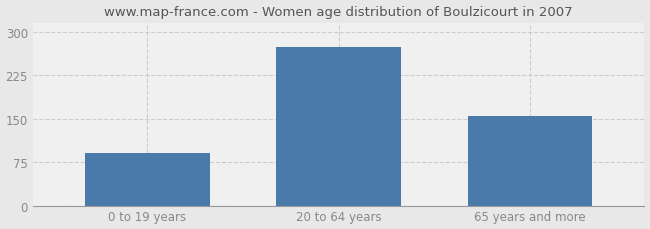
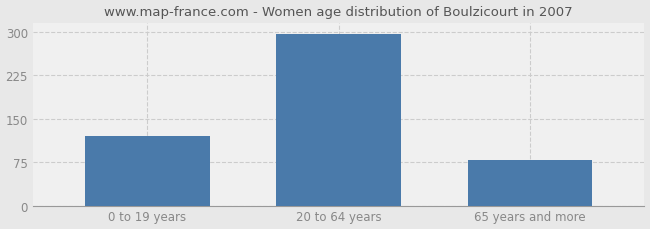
0 to 19 years: 90 -> 120
20 to 64 years: 274 -> 295
65 years and more: 154 -> 78
